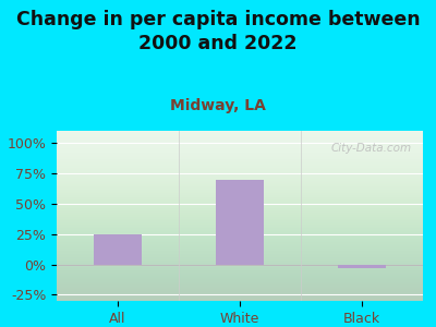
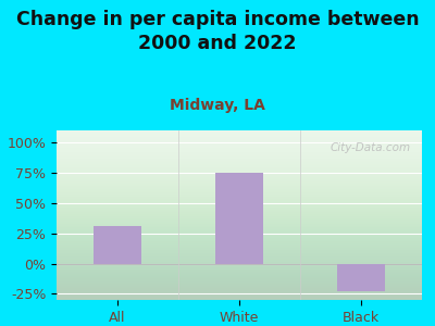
All: 25% -> 31%
White: 70% -> 75%
Black: -3% -> -23%
